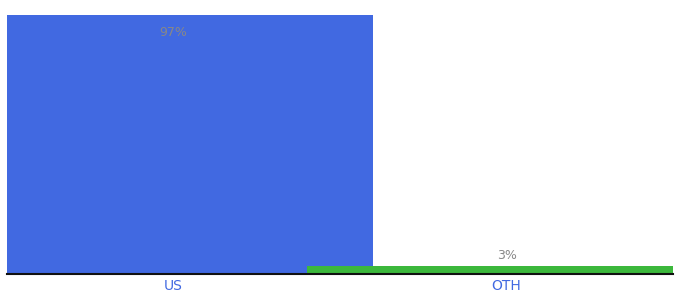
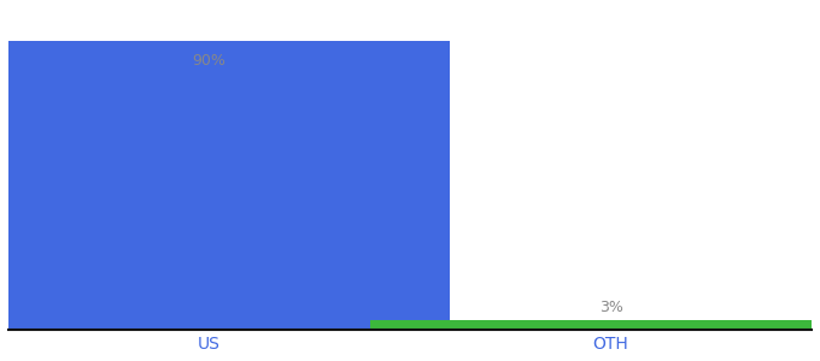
US: 97% -> 90%
